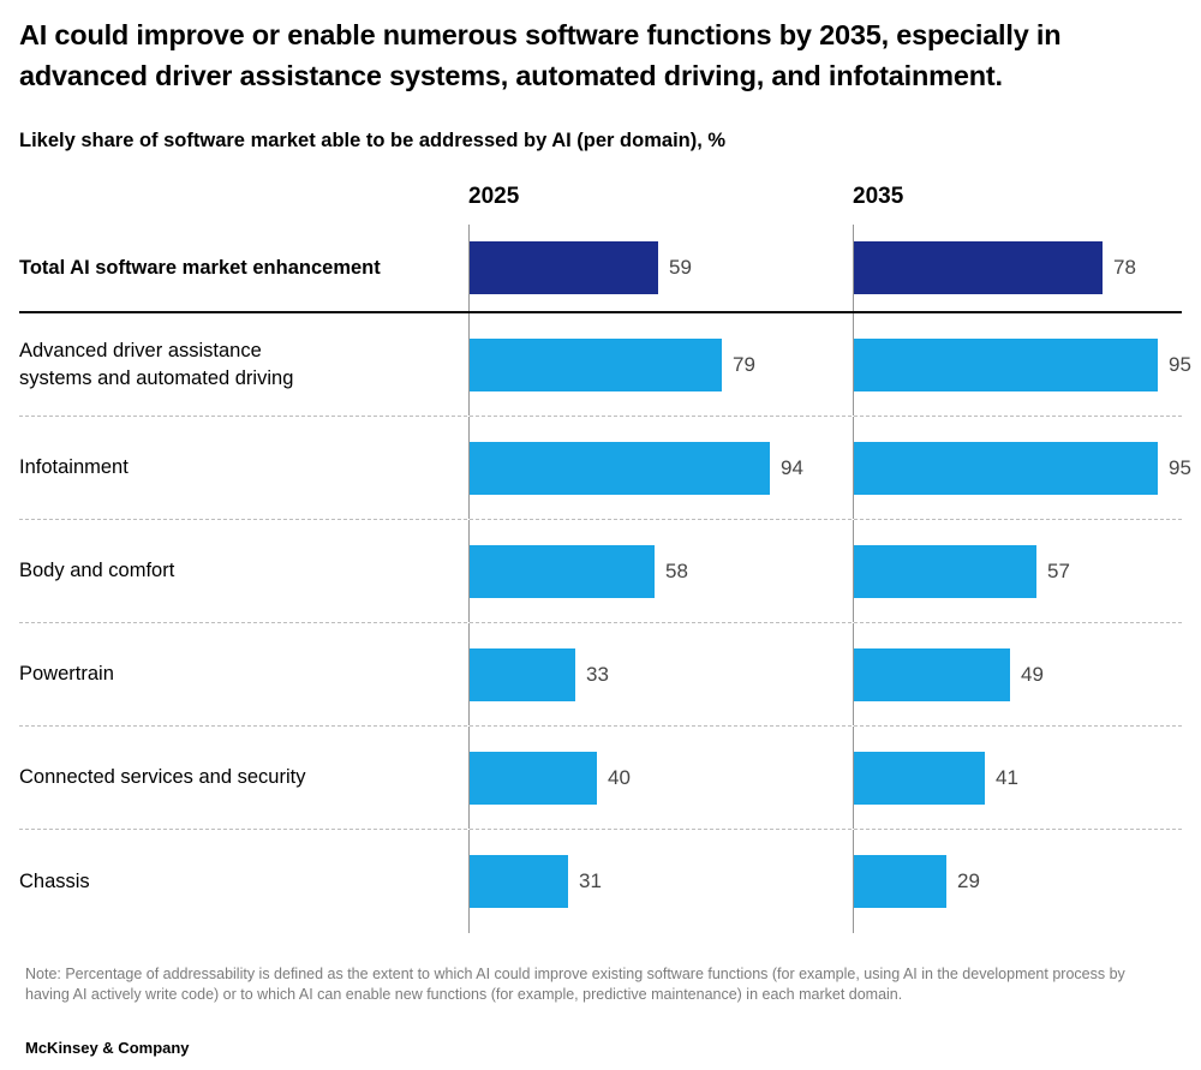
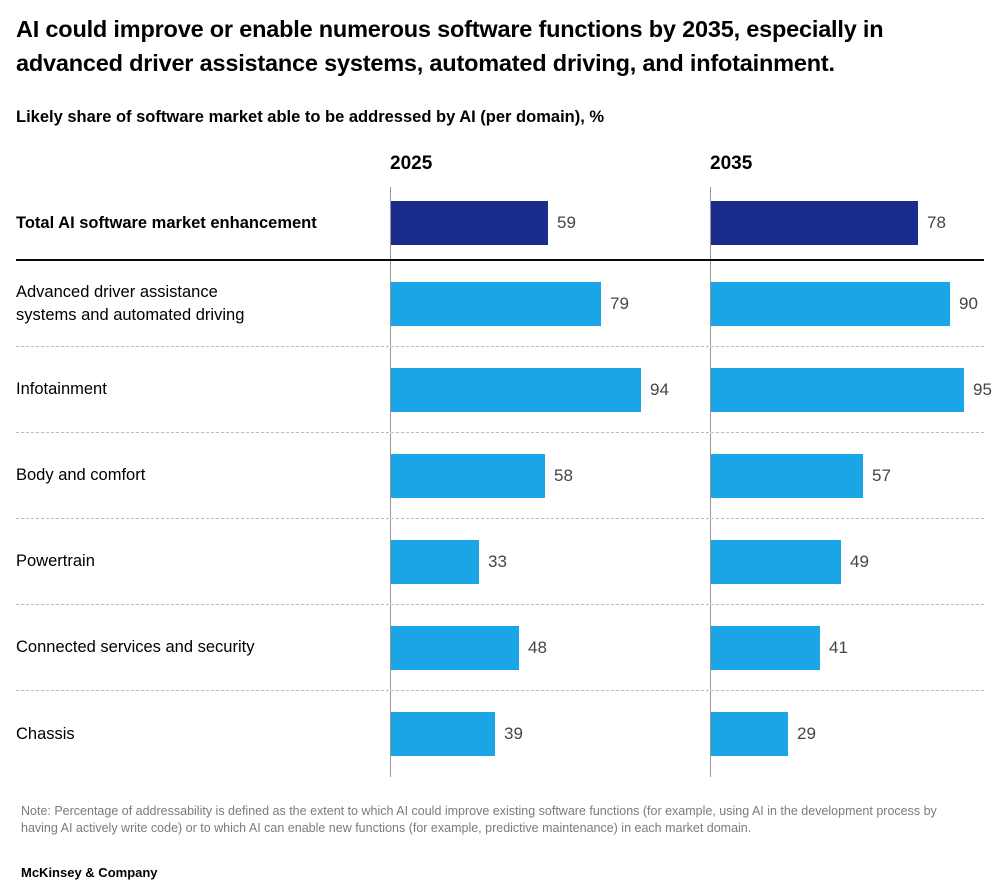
2035/Advanced driver assistance systems and automated driving: 95 -> 90
2025/Connected services and security: 40 -> 48
2025/Chassis: 31 -> 39
